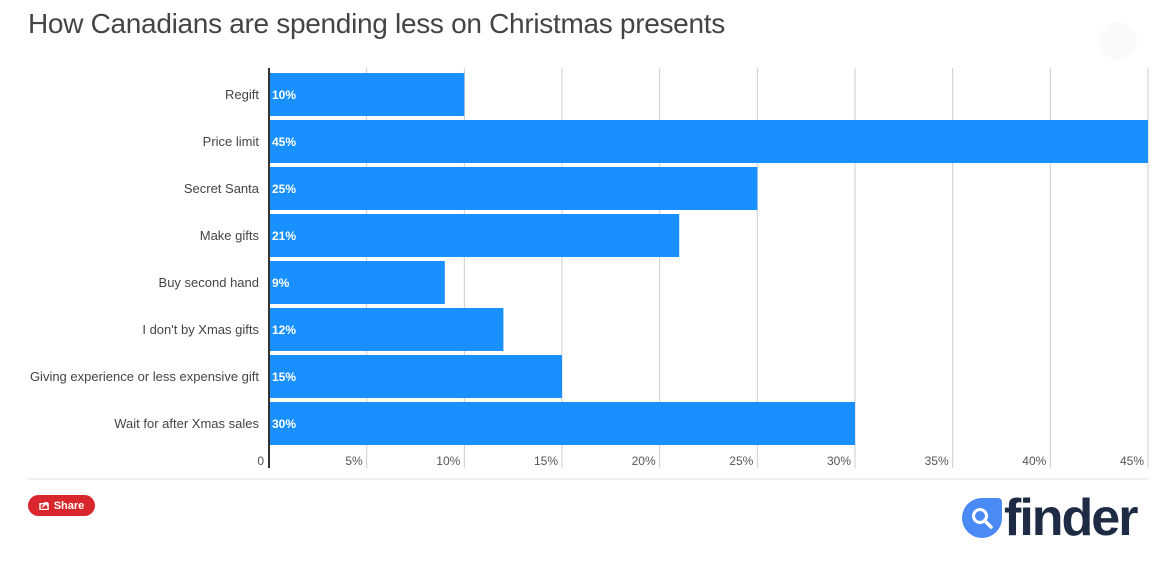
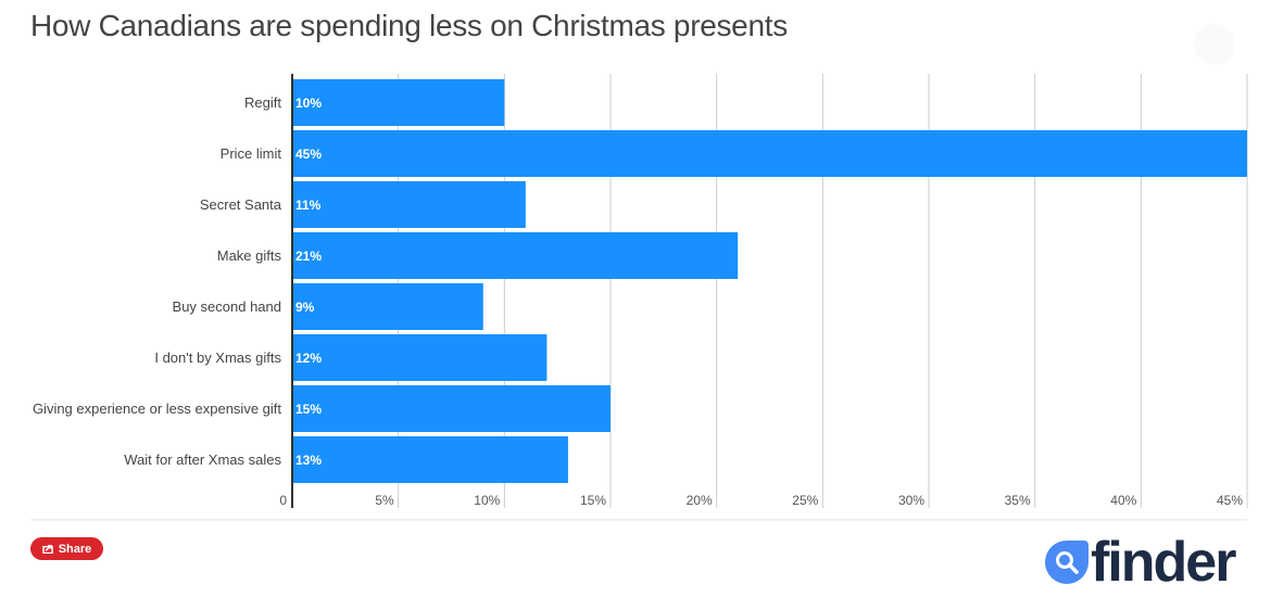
Secret Santa: 25% -> 11%
Wait for after Xmas sales: 30% -> 13%
